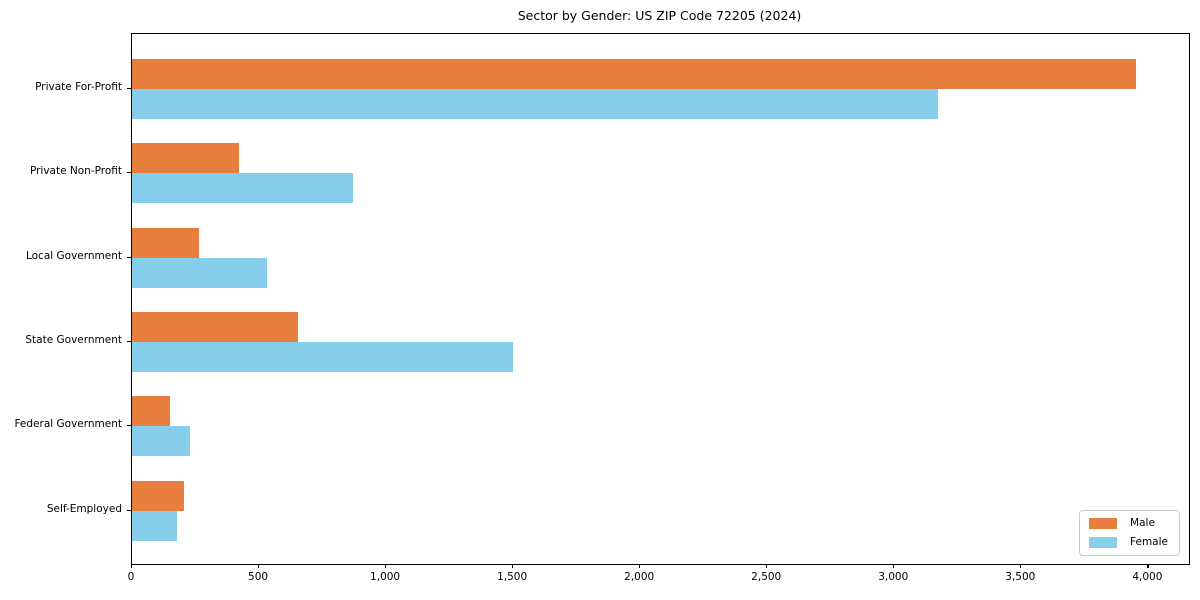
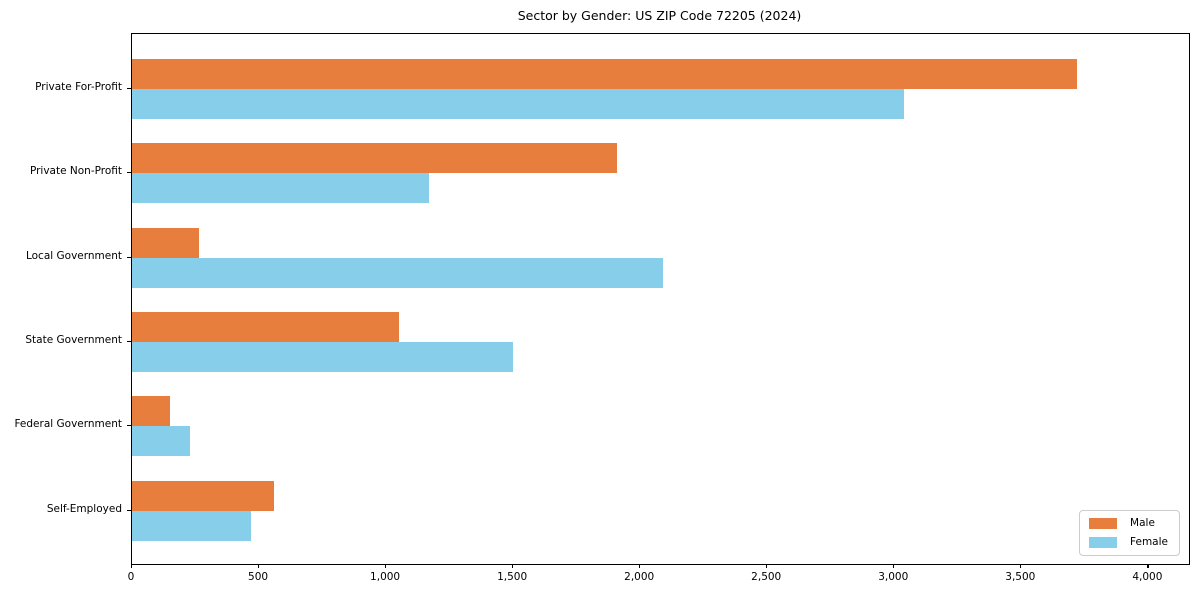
Male/Private For-Profit: 3950 -> 3720
Female/Private For-Profit: 3170 -> 3040
Male/Private Non-Profit: 420 -> 1910
Female/Private Non-Profit: 870 -> 1170
Female/Local Government: 530 -> 2090
Male/State Government: 660 -> 1050
Male/Self-Employed: 200 -> 560
Female/Self-Employed: 180 -> 470
